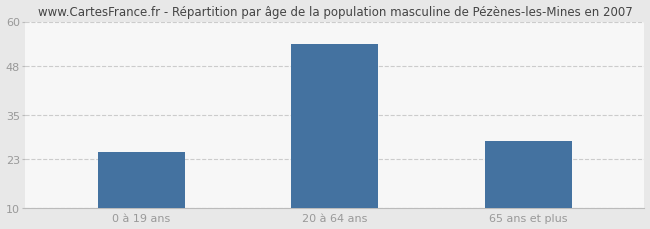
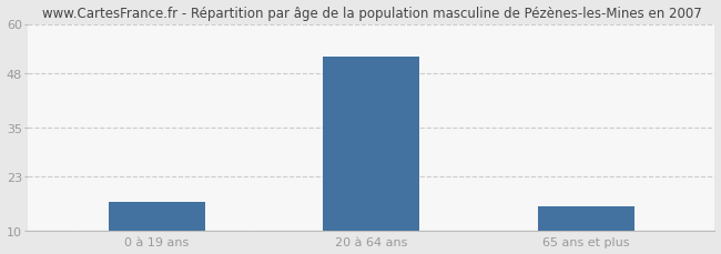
0 à 19 ans: 25 -> 17
20 à 64 ans: 54 -> 52
65 ans et plus: 28 -> 16
